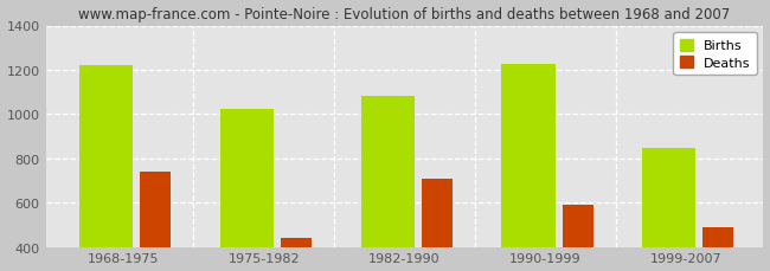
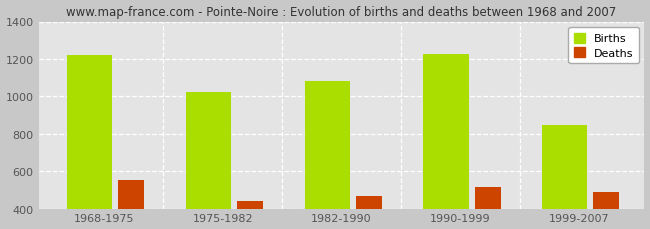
Deaths/1968-1975: 740 -> 560
Deaths/1982-1990: 710 -> 470
Deaths/1990-1999: 590 -> 520
